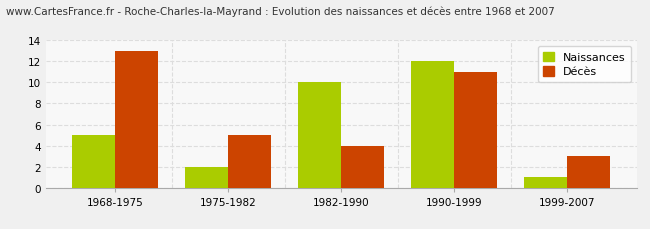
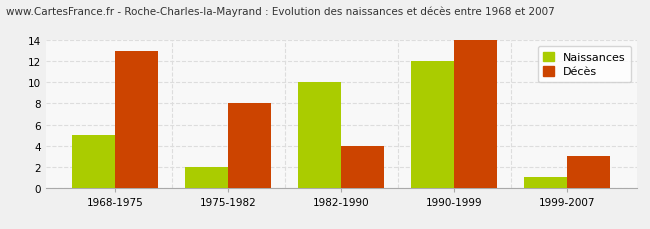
Décès/1975-1982: 5 -> 8
Décès/1990-1999: 11 -> 14
